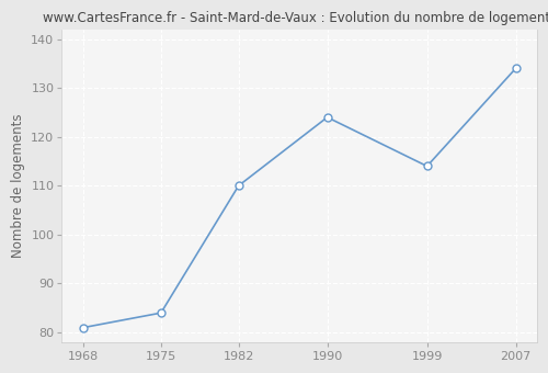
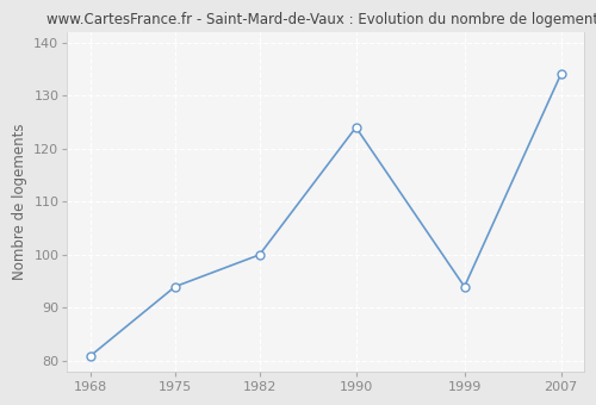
1975: 84 -> 94
1982: 110 -> 100
1999: 114 -> 94
